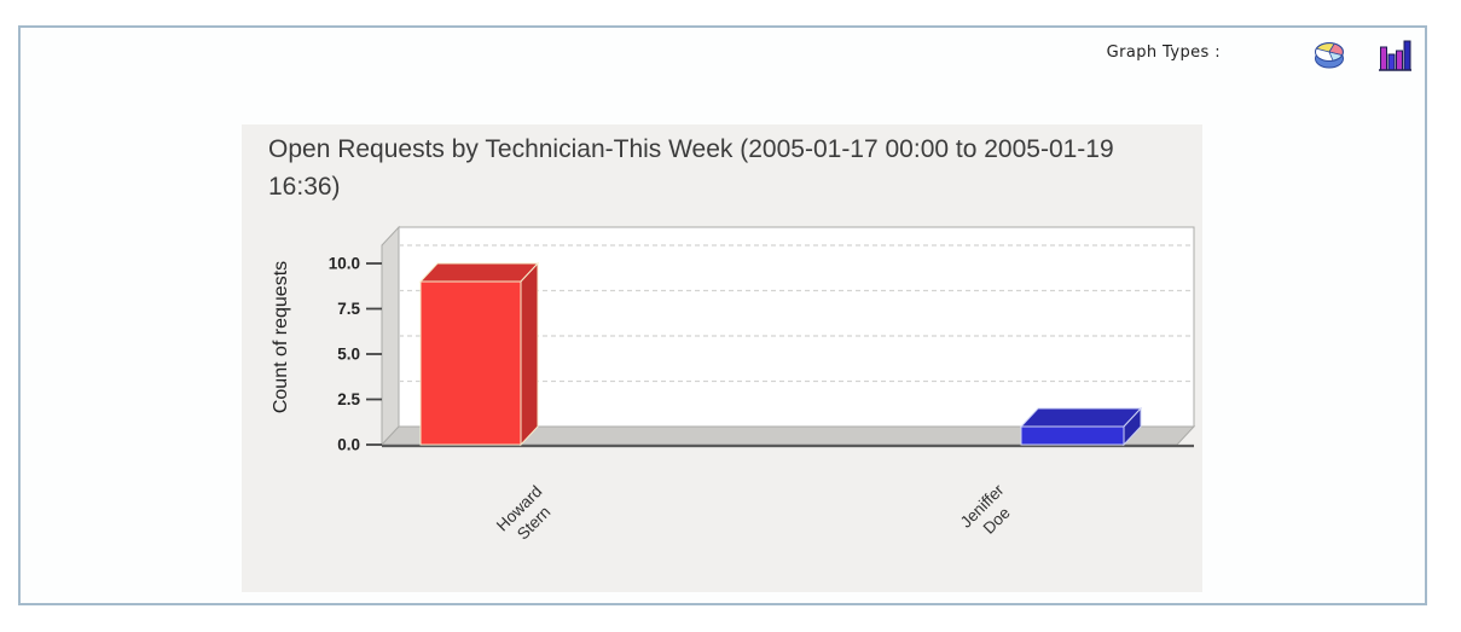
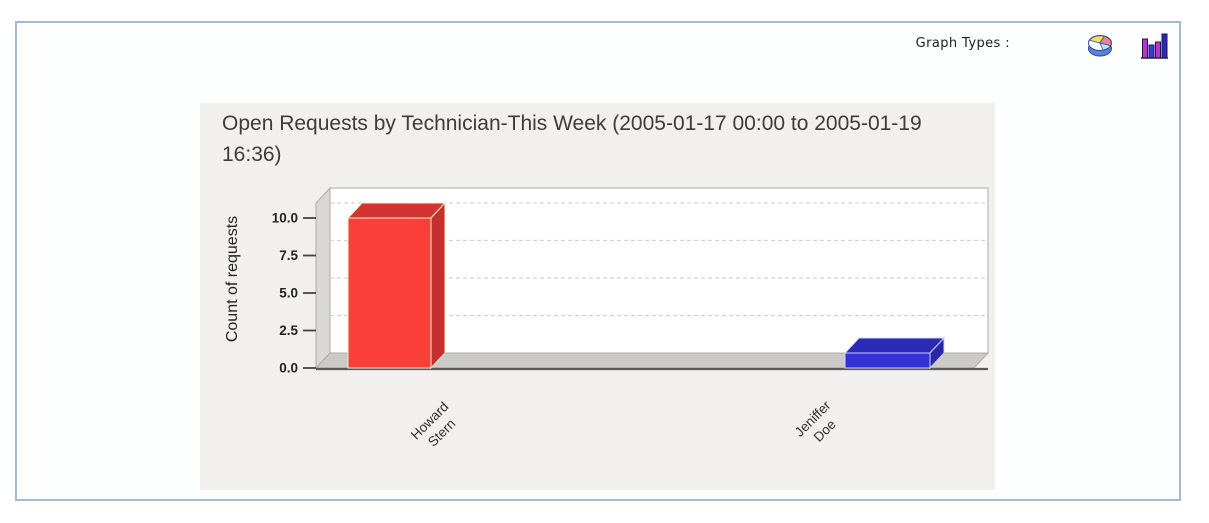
Howard Stern: 9 -> 10
